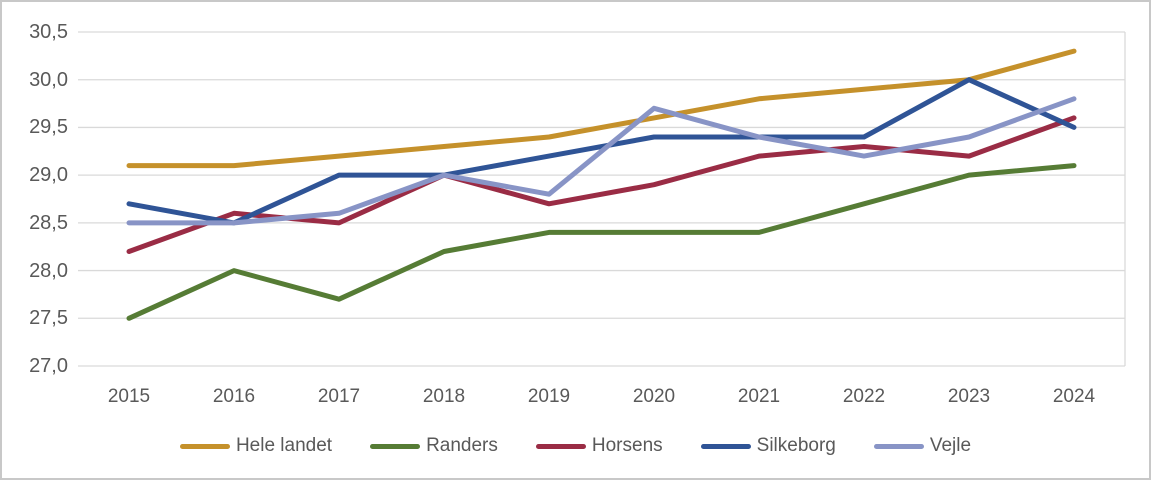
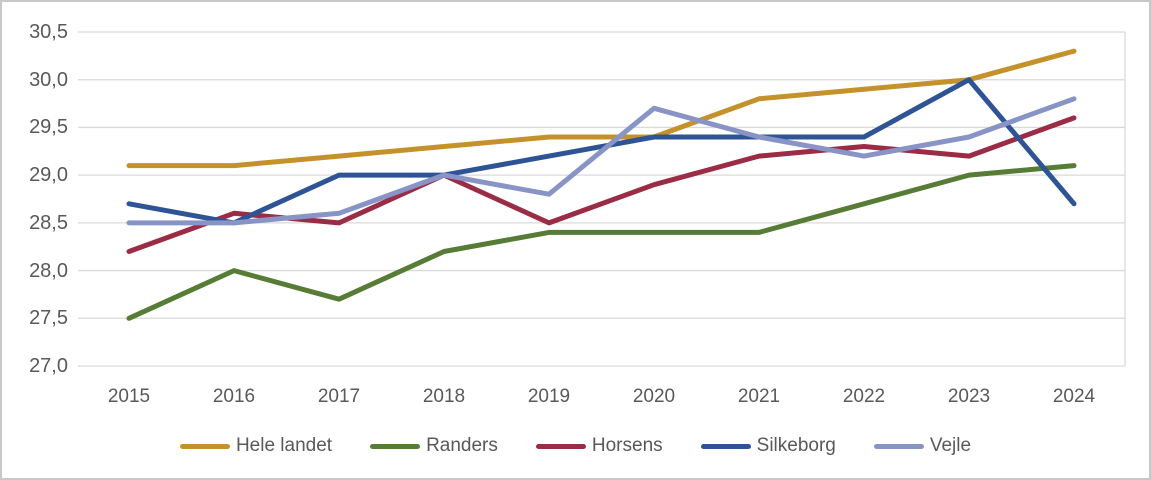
Horsens/2019: 28,7 -> 28,5
Hele landet/2020: 29,6 -> 29,4
Silkeborg/2024: 29,5 -> 28,7
